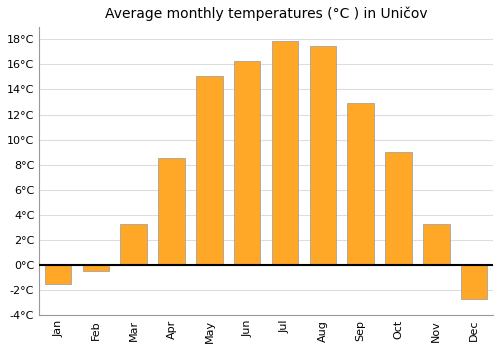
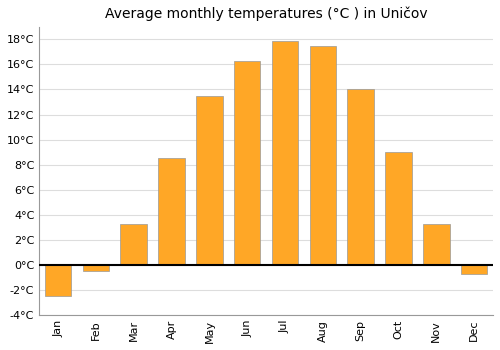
Jan: -1.5°C -> -2.5°C
May: 15.1°C -> 13.5°C
Sep: 12.9°C -> 14.0°C
Dec: -2.7°C -> -0.7°C
